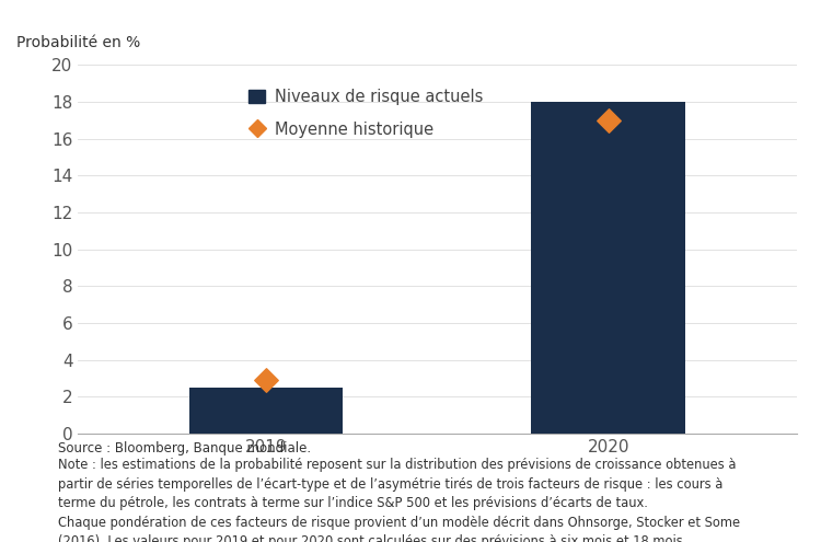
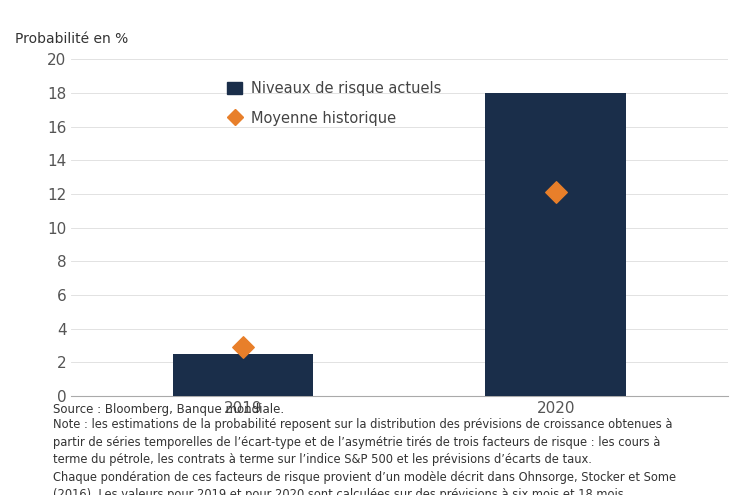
Moyenne historique/2020: 17.0 -> 12.1
